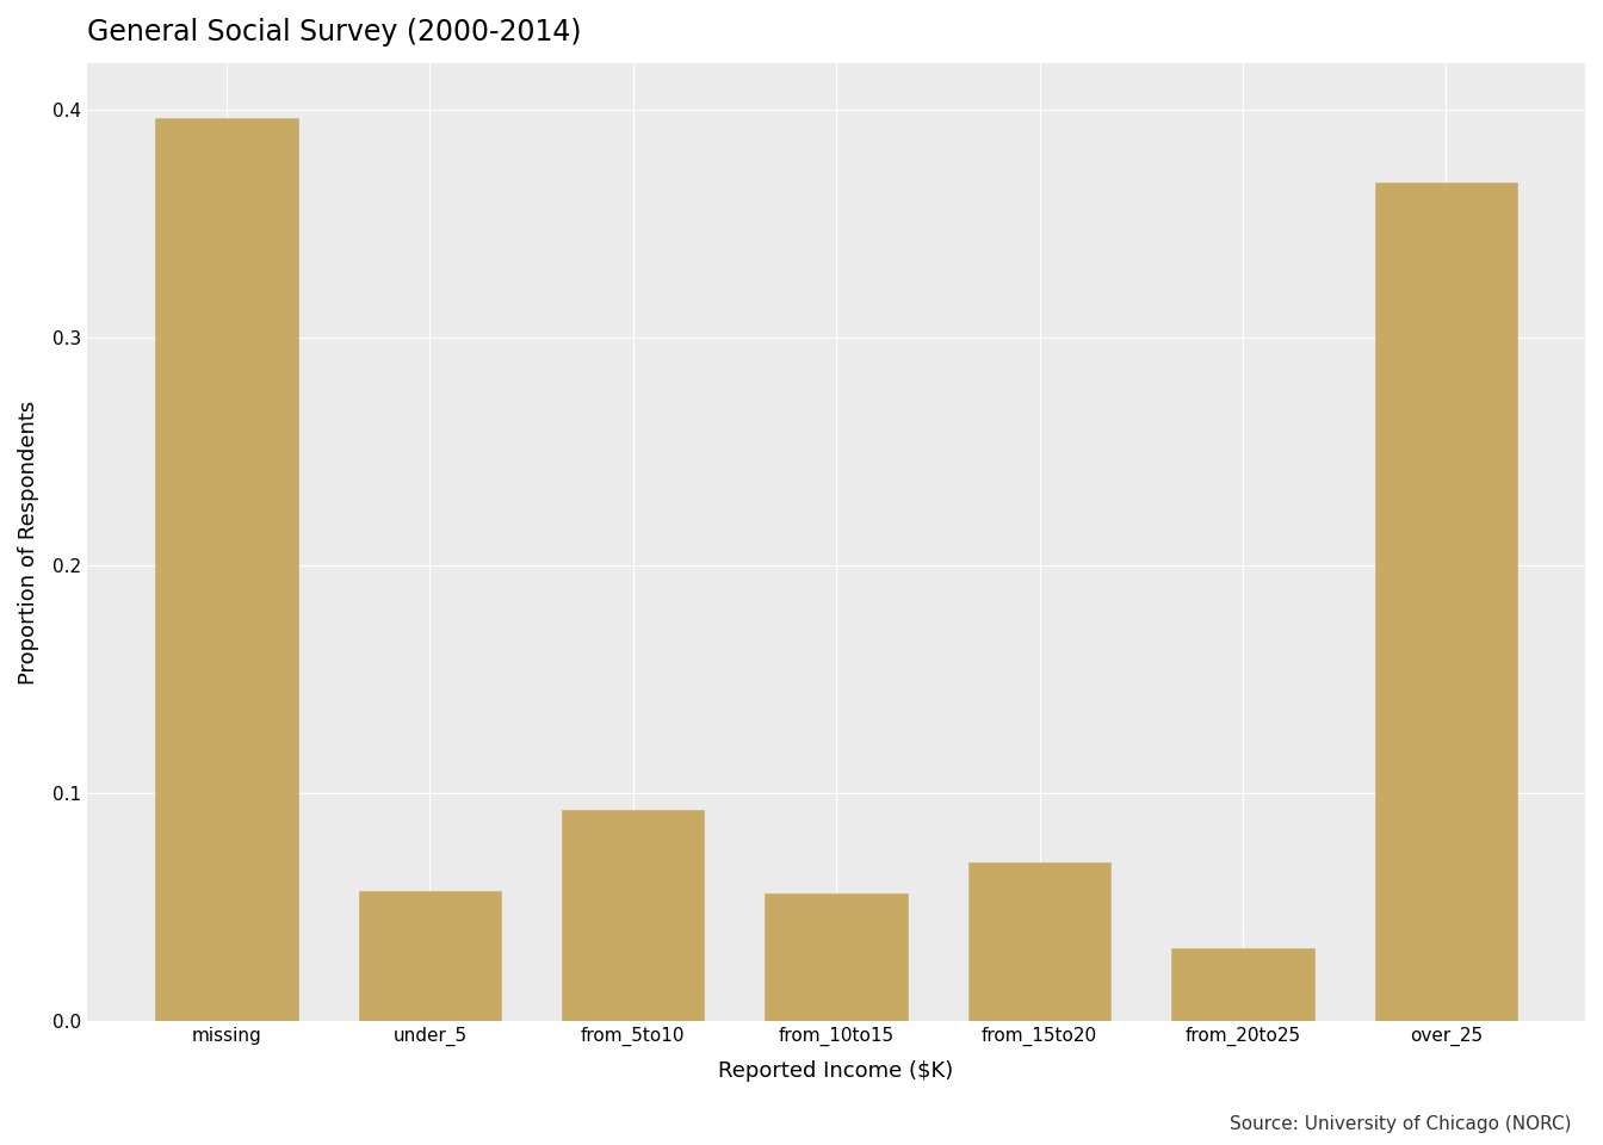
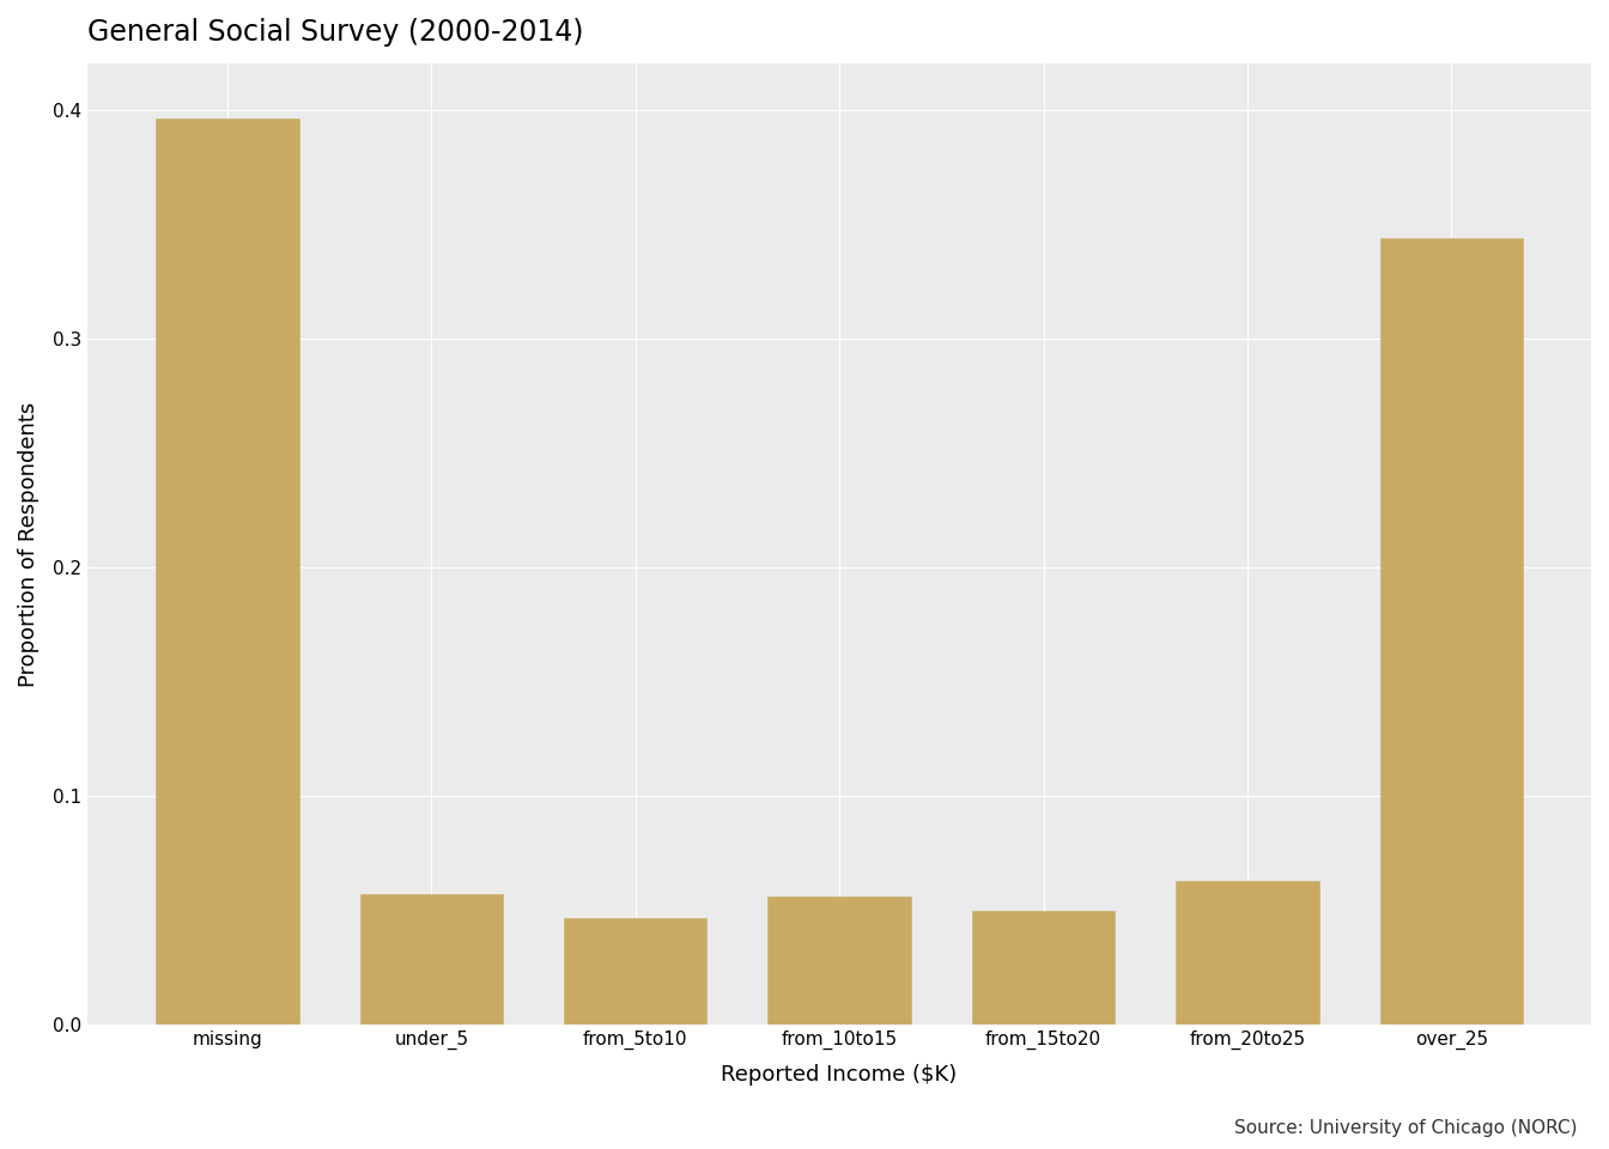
from_5to10: 0.093 -> 0.047
from_15to20: 0.070 -> 0.050
from_20to25: 0.032 -> 0.063
over_25: 0.368 -> 0.344
